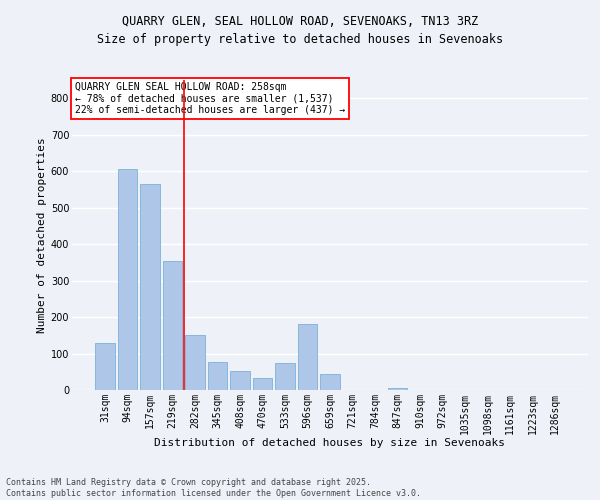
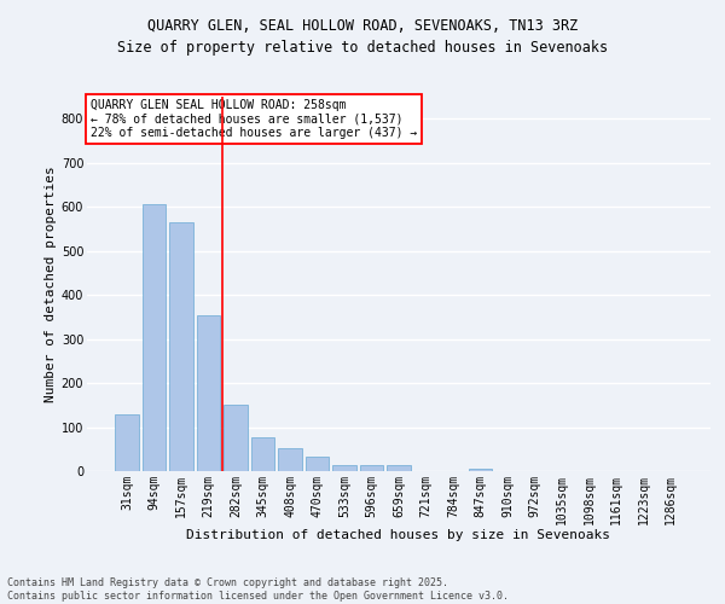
533sqm: 75 -> 15
596sqm: 180 -> 13
659sqm: 45 -> 13
